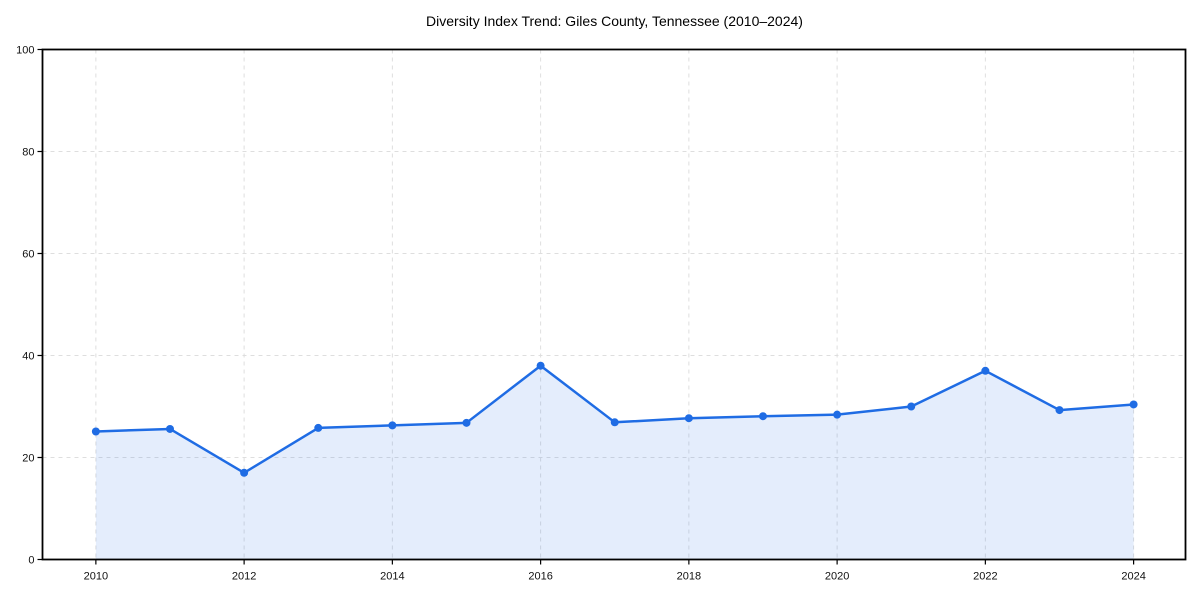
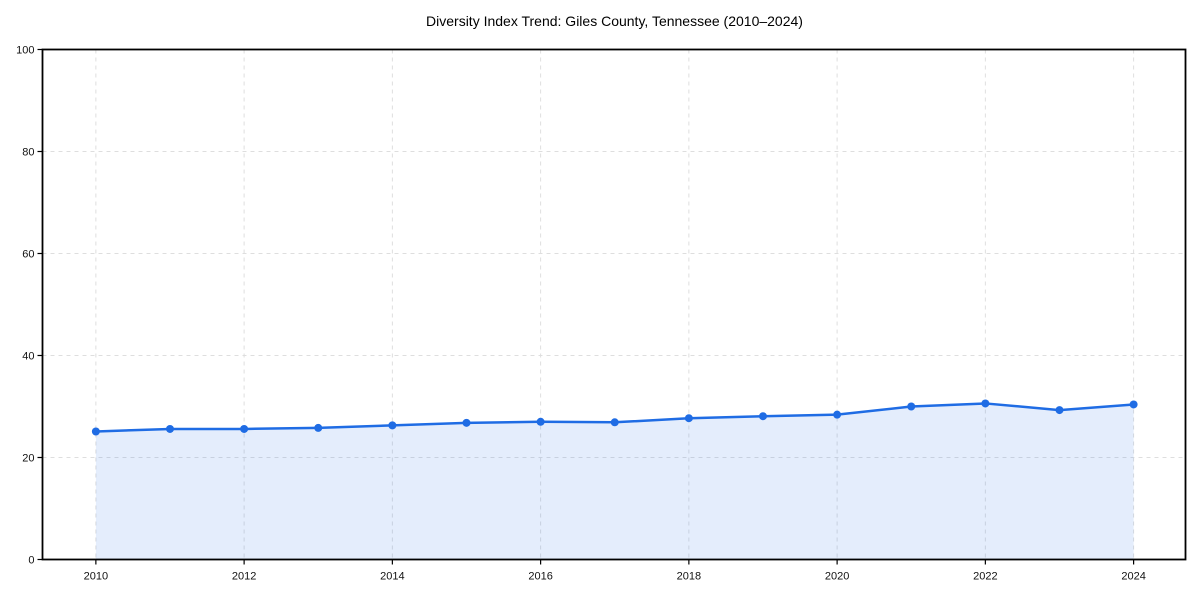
2012: 17 -> 26
2016: 38 -> 27
2022: 37 -> 31
